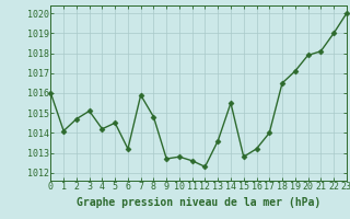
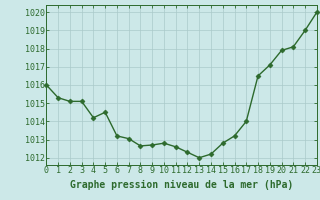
1: 1014.1 -> 1015.3
2: 1014.7 -> 1015.1
7: 1015.9 -> 1013.0
8: 1014.8 -> 1012.6
13: 1013.6 -> 1012.0
14: 1015.5 -> 1012.2
